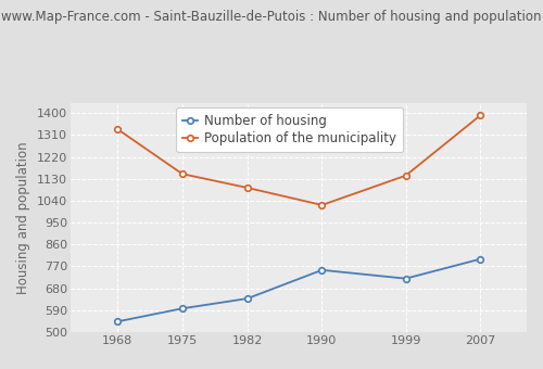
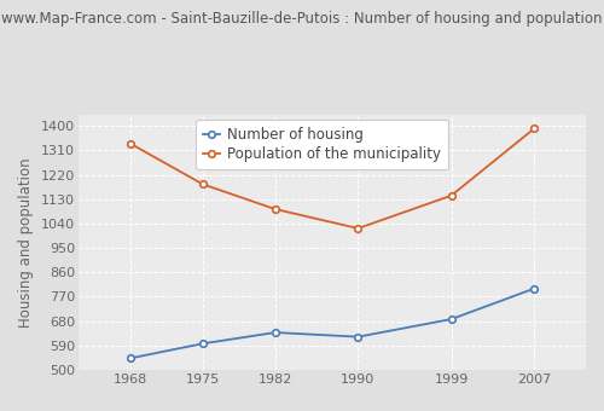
Population of the municipality/1975: 1150 -> 1185
Number of housing/1990: 755 -> 622
Number of housing/1999: 720 -> 687
